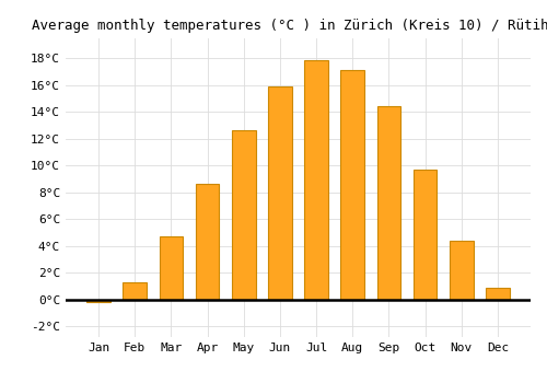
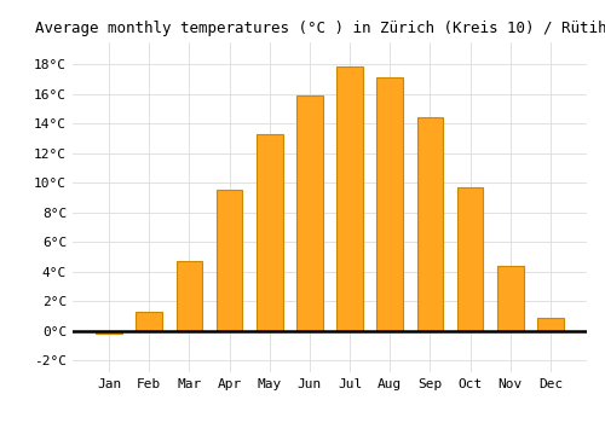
Apr: 8.6°C -> 9.5°C
May: 12.6°C -> 13.3°C
